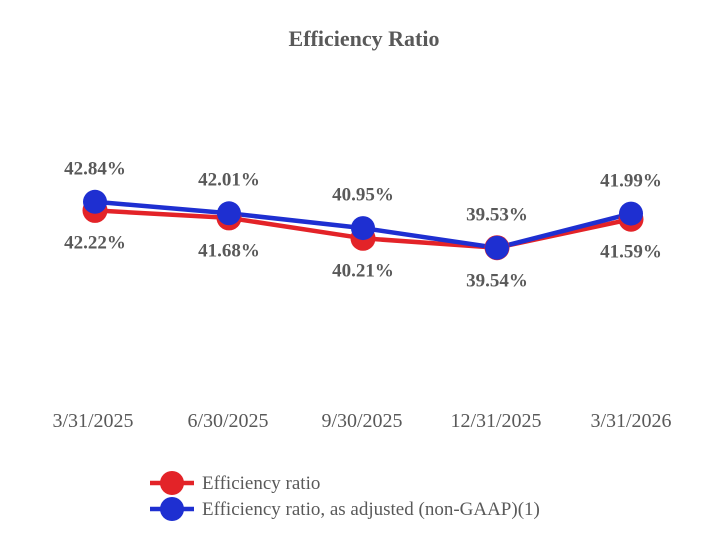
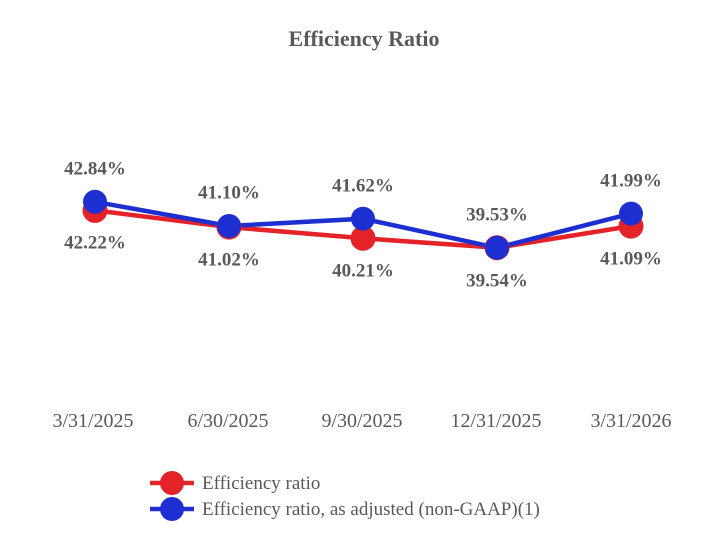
Efficiency ratio/6/30/2025: 41.68% -> 41.02%
Efficiency ratio, as adjusted (non-GAAP)(1)/6/30/2025: 42.01% -> 41.10%
Efficiency ratio, as adjusted (non-GAAP)(1)/9/30/2025: 40.95% -> 41.62%
Efficiency ratio/3/31/2026: 41.59% -> 41.09%
